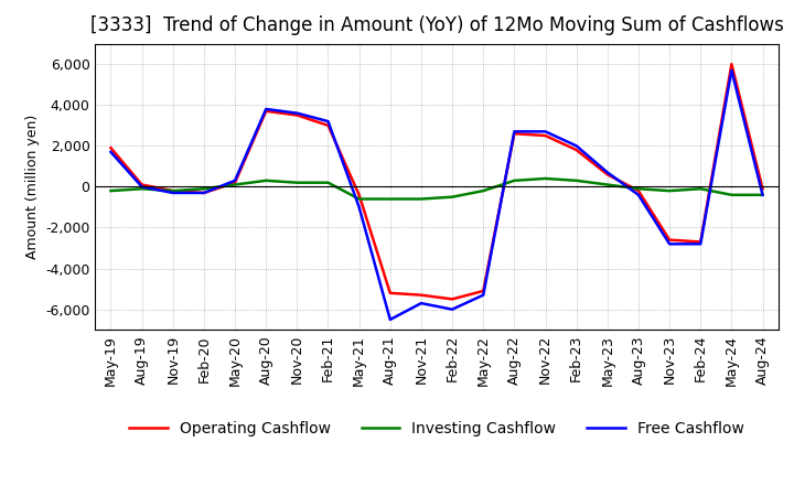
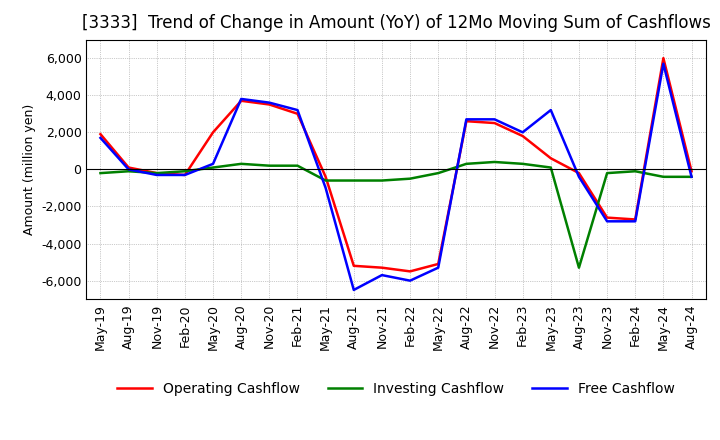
Operating Cashflow/May-20: 200 -> 2,000
Free Cashflow/May-23: 700 -> 3,200
Investing Cashflow/Aug-23: -100 -> -5,300
